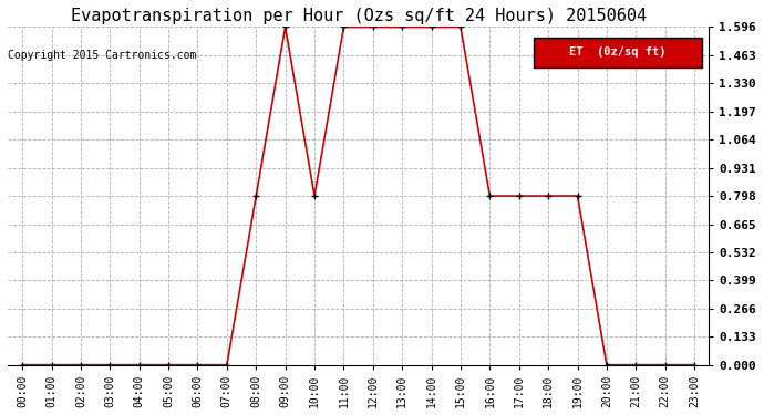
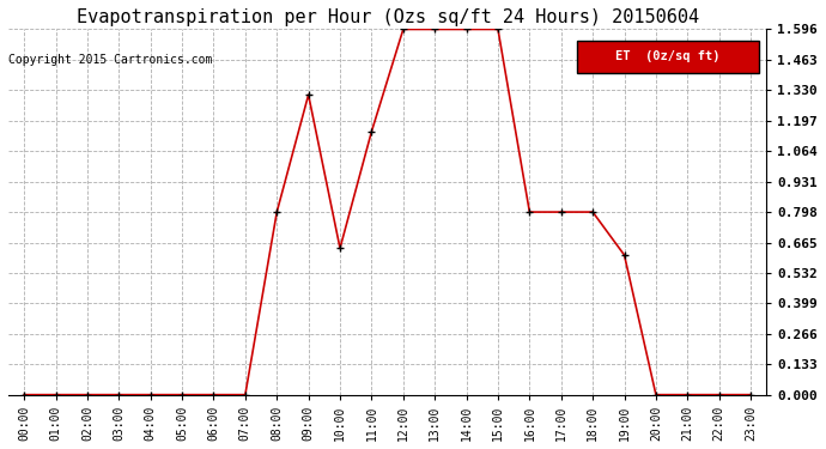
09:00: 1.60 -> 1.31
10:00: 0.80 -> 0.64
11:00: 1.60 -> 1.15
19:00: 0.80 -> 0.61
